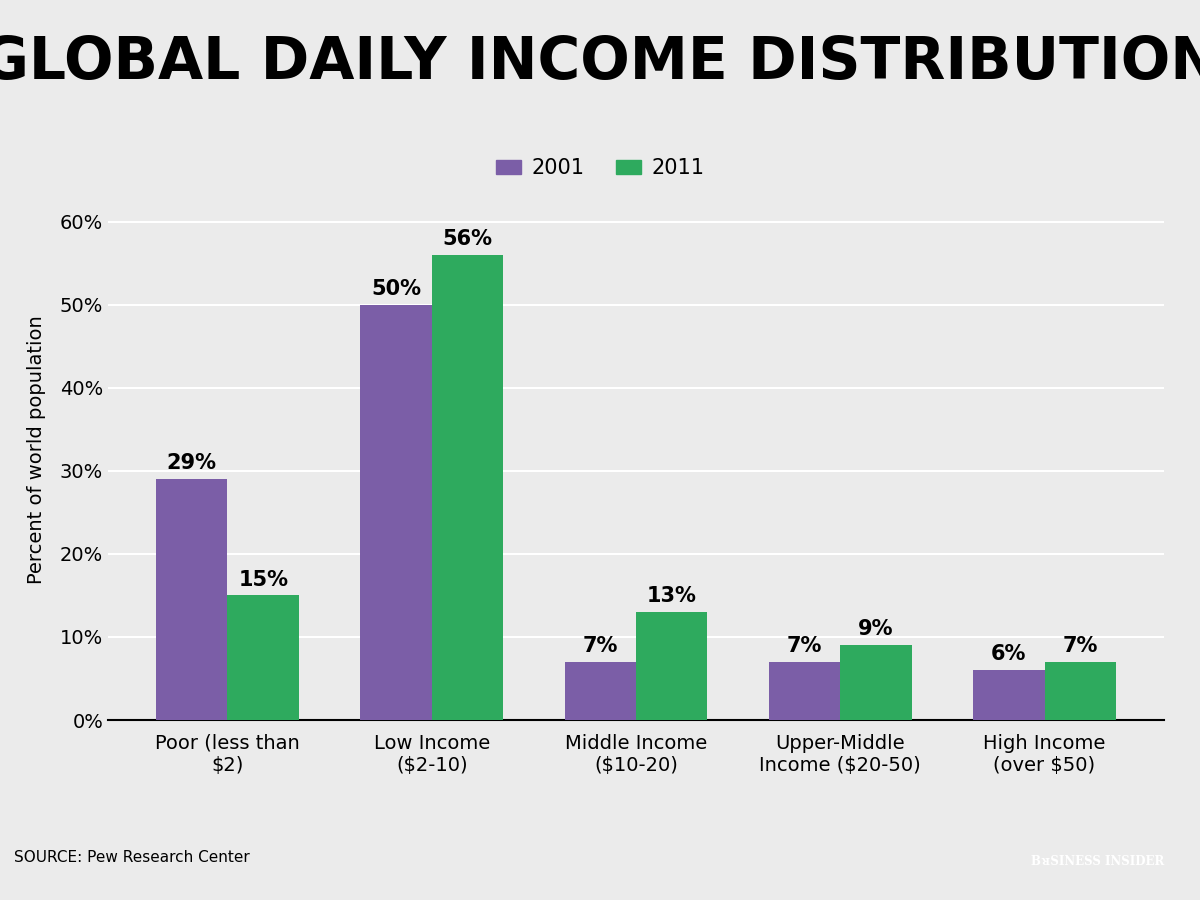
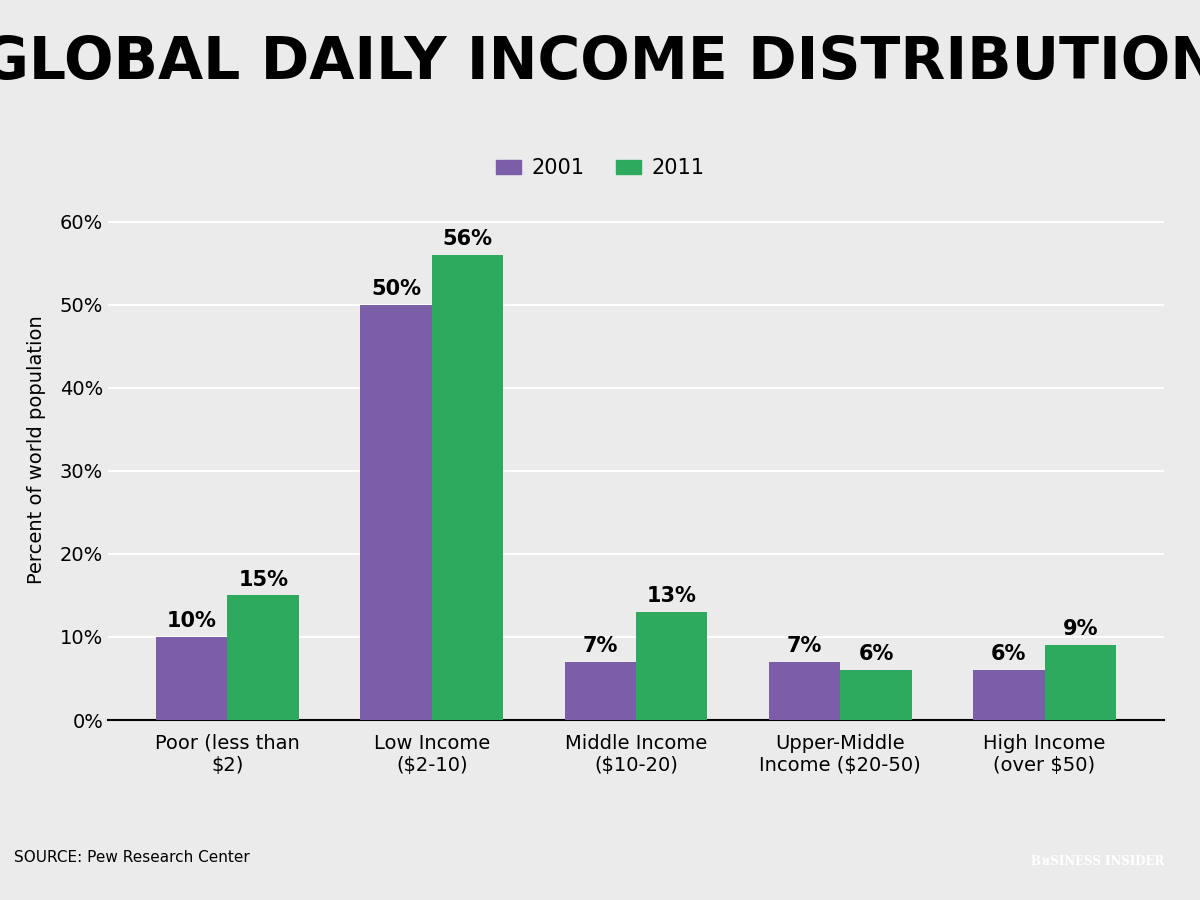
2001/Poor (less than $2): 29% -> 10%
2011/Upper-Middle Income ($20-50): 9% -> 6%
2011/High Income (over $50): 7% -> 9%
